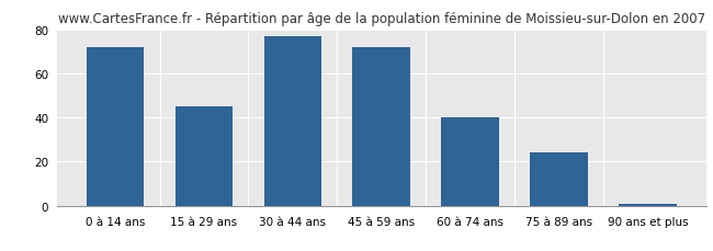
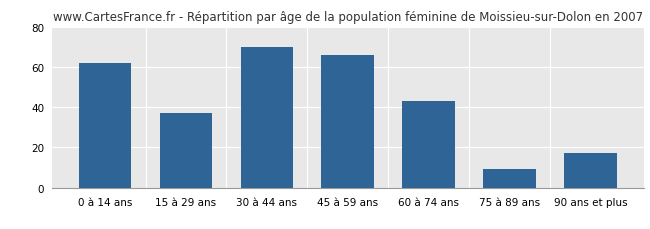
0 à 14 ans: 72 -> 62
15 à 29 ans: 45 -> 37
30 à 44 ans: 77 -> 70
45 à 59 ans: 72 -> 66
60 à 74 ans: 40 -> 43
75 à 89 ans: 24 -> 9
90 ans et plus: 1 -> 17
